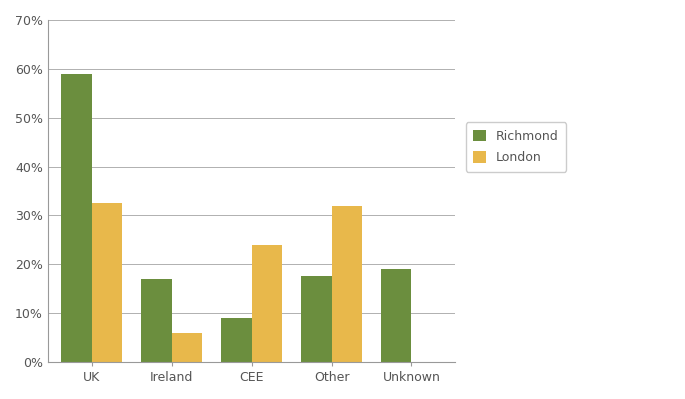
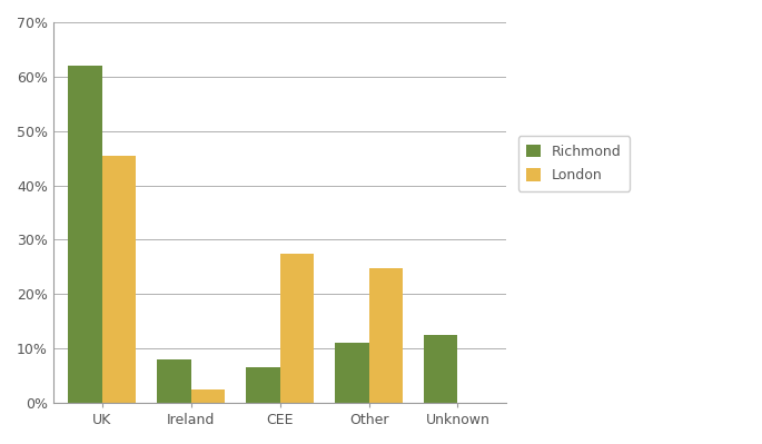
Richmond/UK: 59.0% -> 62.0%
London/UK: 32.5% -> 45.5%
Richmond/Ireland: 17.0% -> 8.0%
London/Ireland: 6.0% -> 2.5%
Richmond/CEE: 9.0% -> 6.5%
London/CEE: 24.0% -> 27.5%
Richmond/Other: 17.5% -> 11.0%
London/Other: 32.0% -> 24.8%
Richmond/Unknown: 19.0% -> 12.5%
